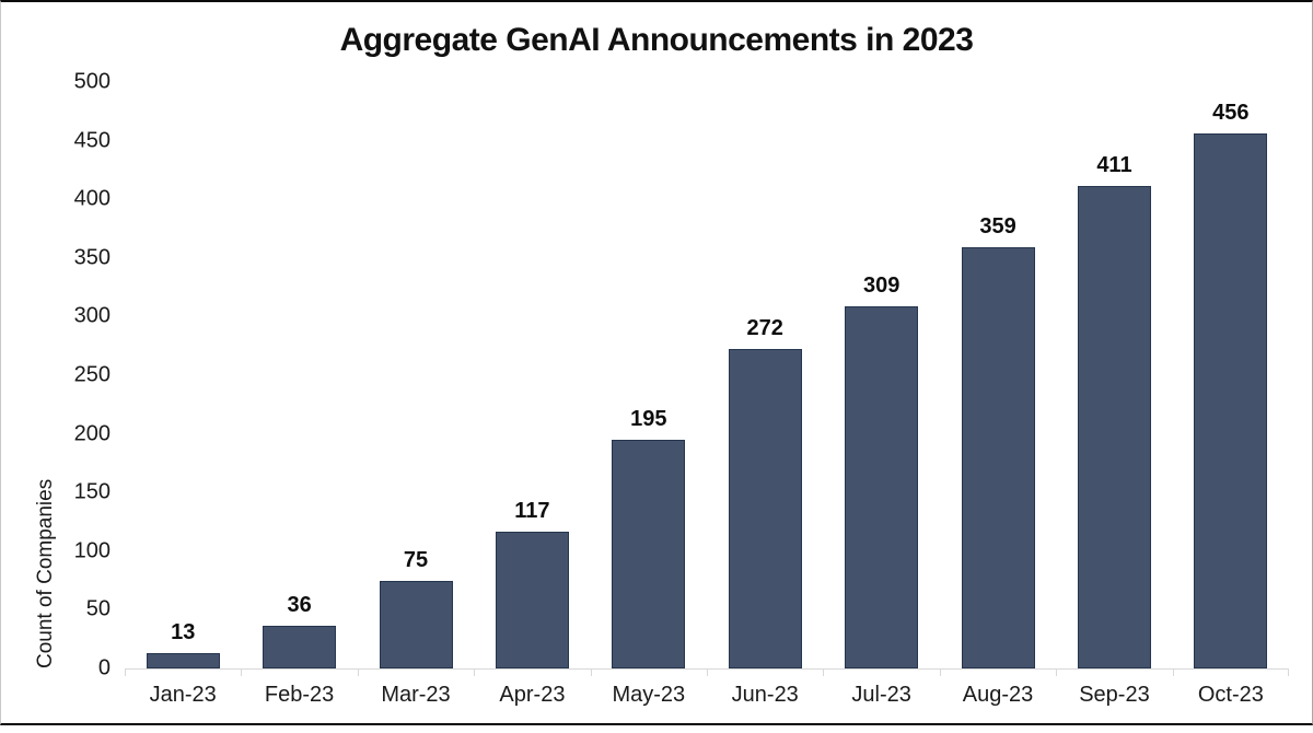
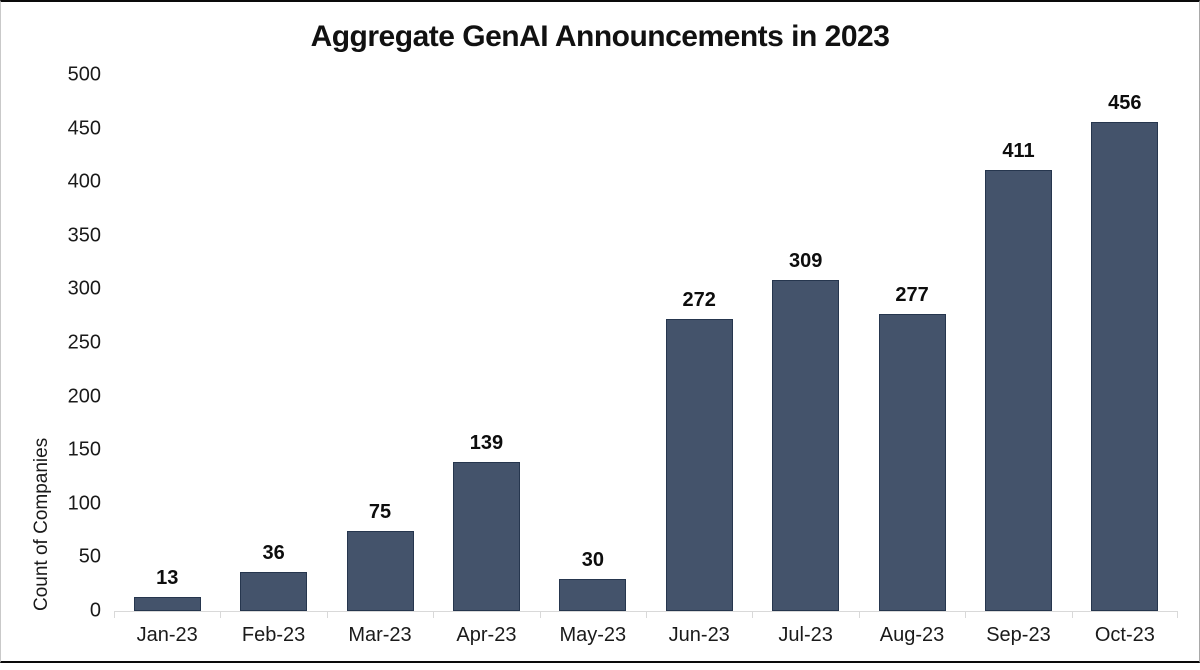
Apr-23: 117 -> 139
May-23: 195 -> 30
Aug-23: 359 -> 277
